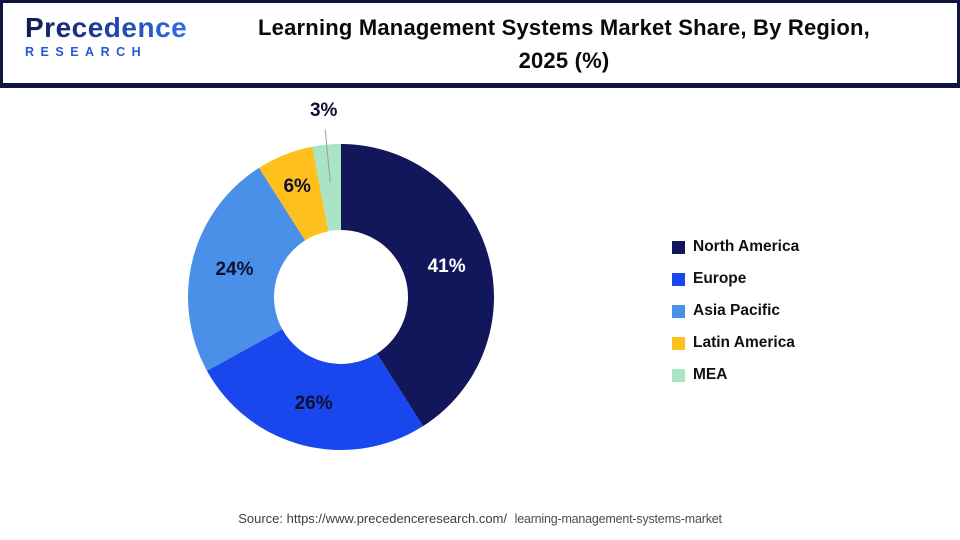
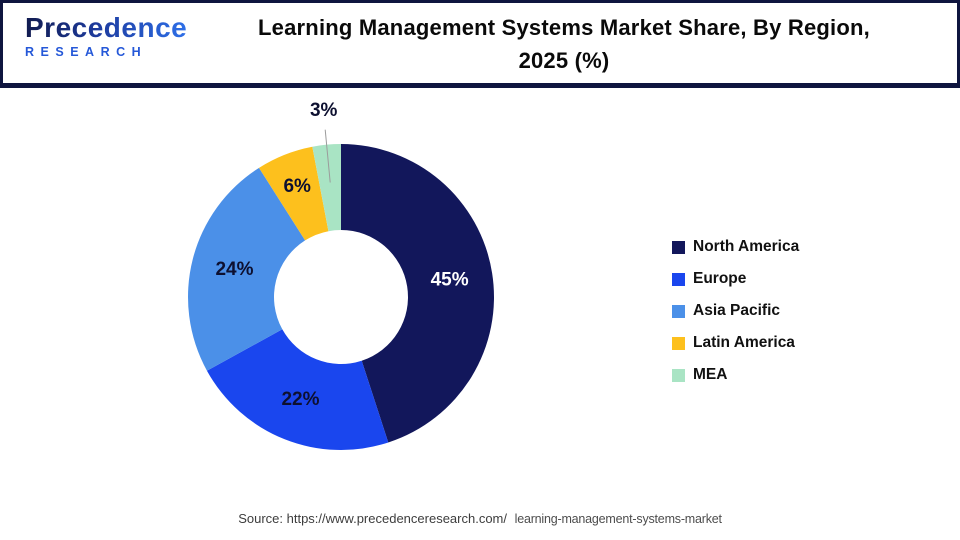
North America: 41% -> 45%
Europe: 26% -> 22%
